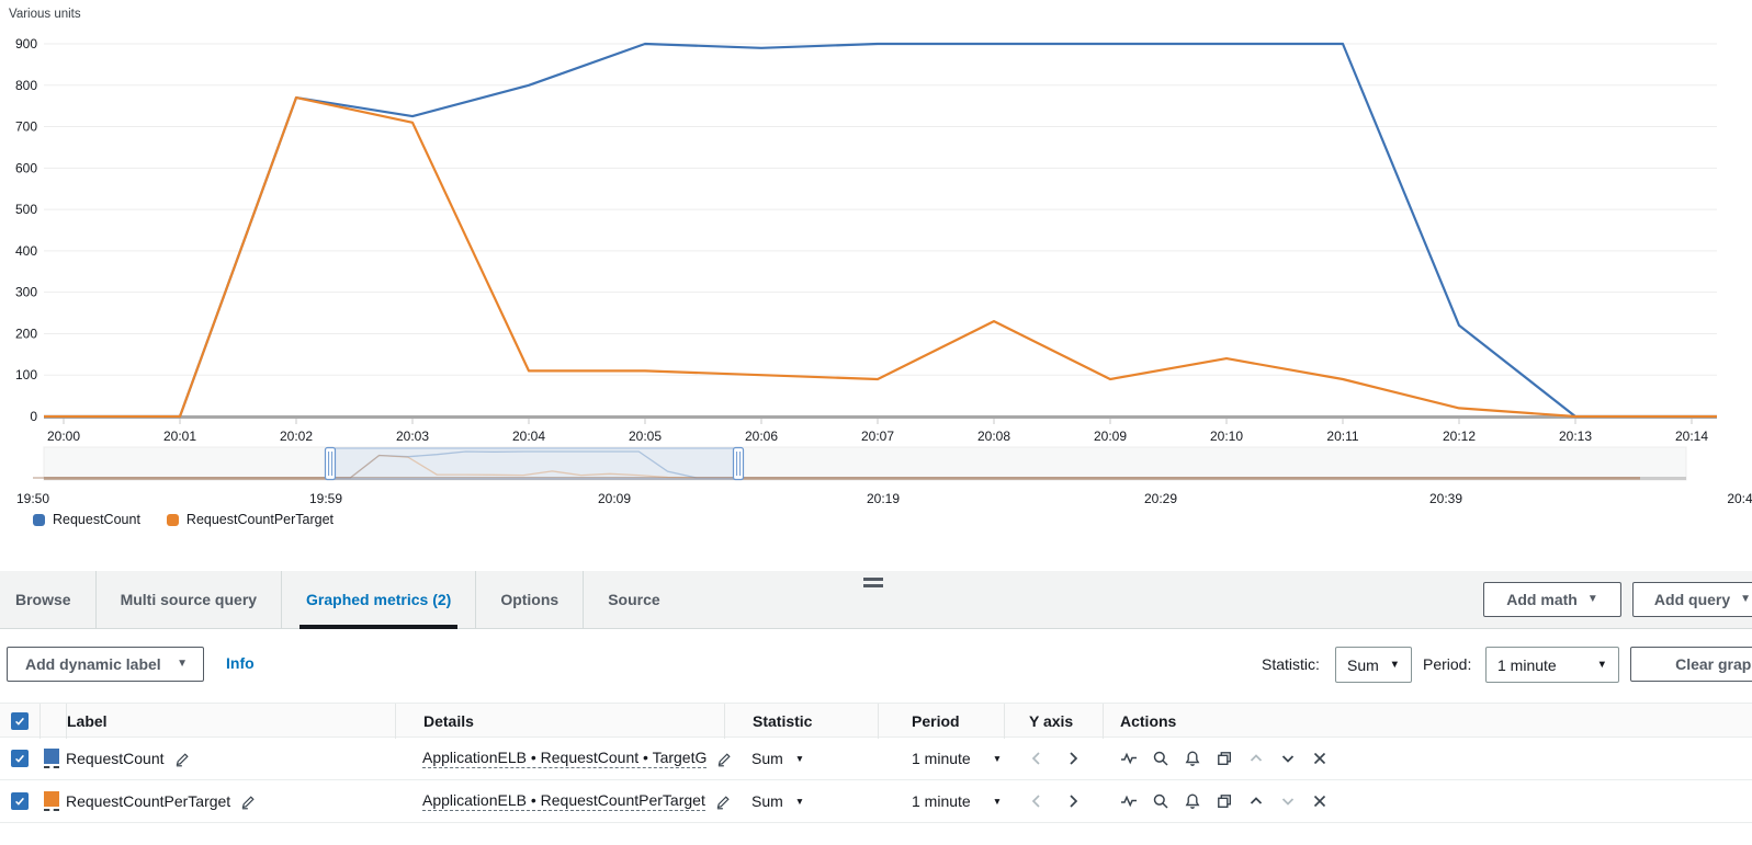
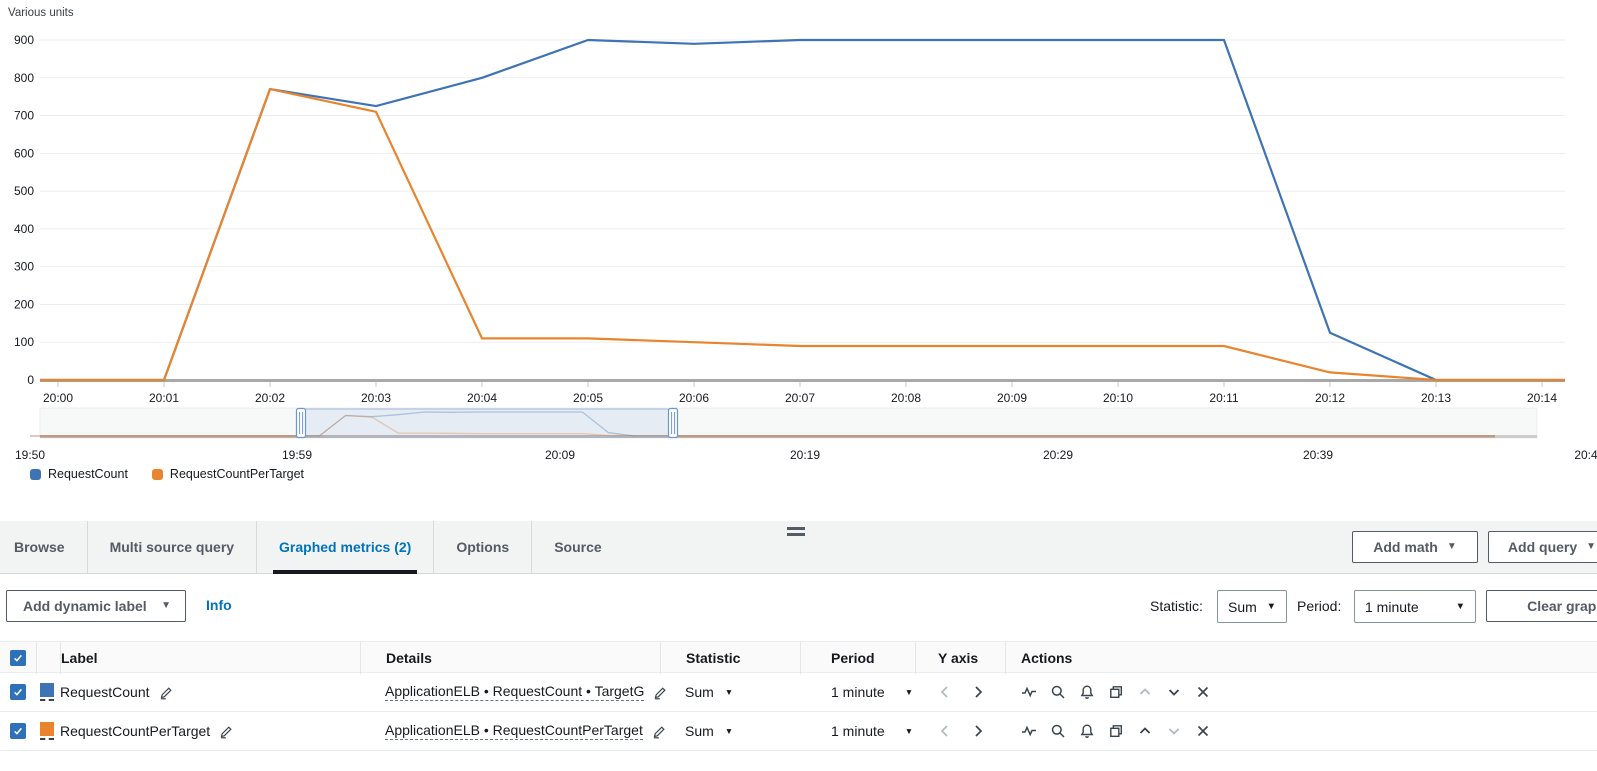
RequestCountPerTarget/20:08: 230 -> 90
RequestCountPerTarget/20:10: 140 -> 90
RequestCount/20:12: 220 -> 120
